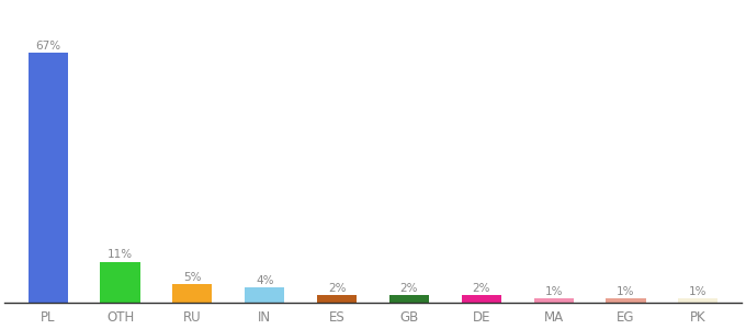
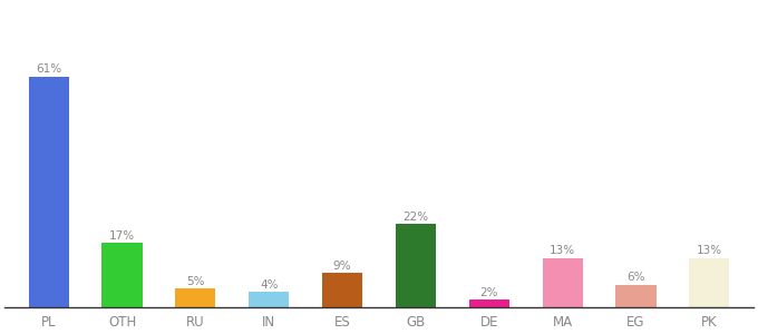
PL: 67% -> 61%
OTH: 11% -> 17%
ES: 2% -> 9%
GB: 2% -> 22%
MA: 1% -> 13%
EG: 1% -> 6%
PK: 1% -> 13%
